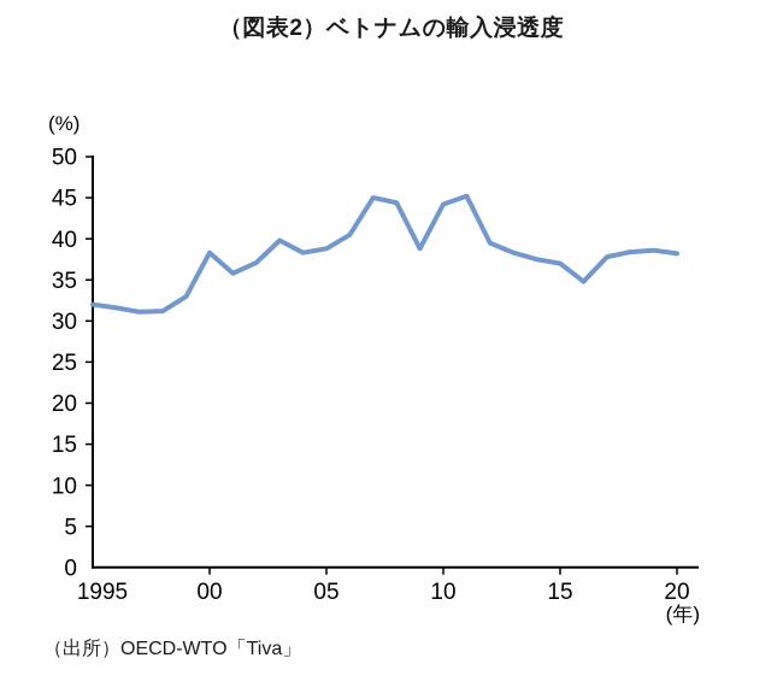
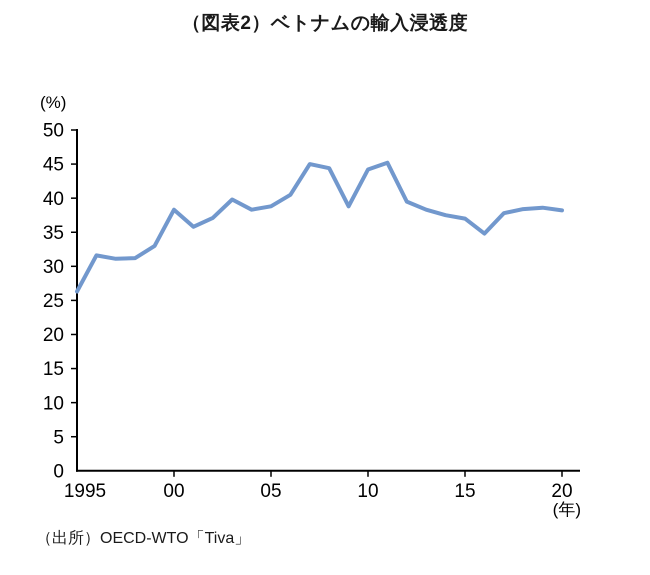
1995: 32 -> 26
